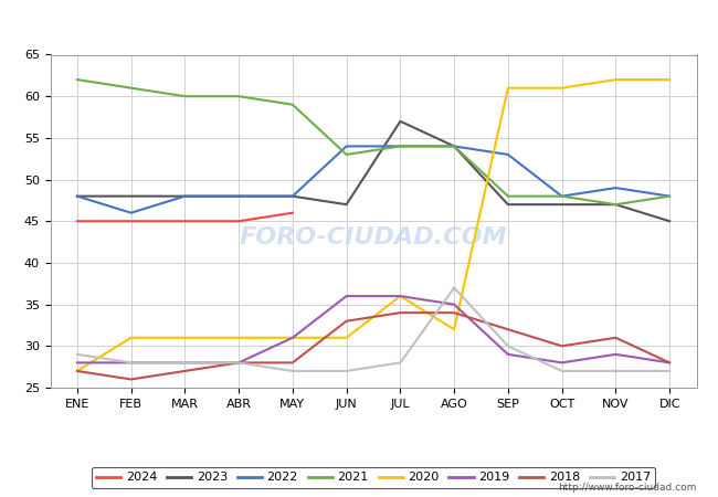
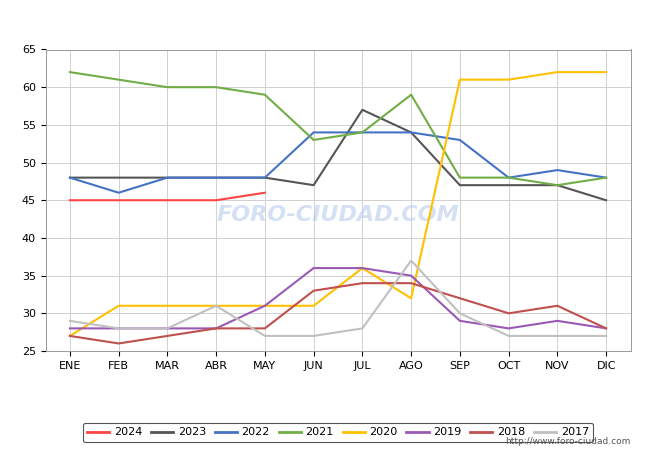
2017/ABR: 28 -> 31
2021/AGO: 54 -> 59
